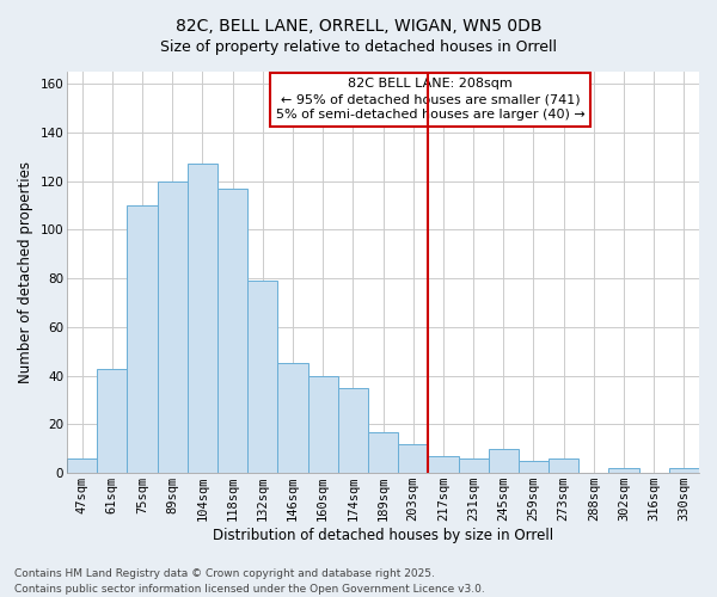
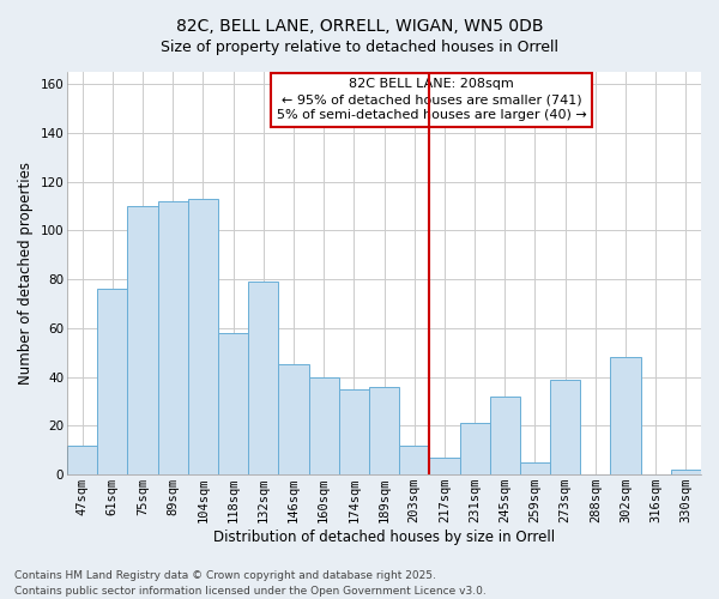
47sqm: 6 -> 12
61sqm: 43 -> 76
89sqm: 120 -> 112
104sqm: 127 -> 113
118sqm: 117 -> 58
189sqm: 17 -> 36
231sqm: 6 -> 21
245sqm: 10 -> 32
273sqm: 6 -> 39
302sqm: 2 -> 48
